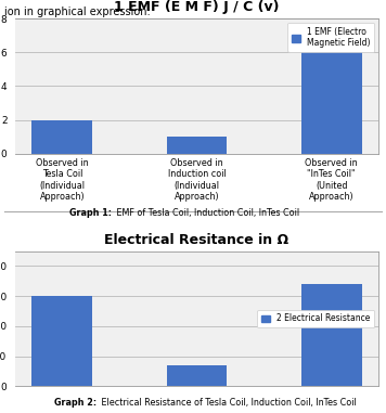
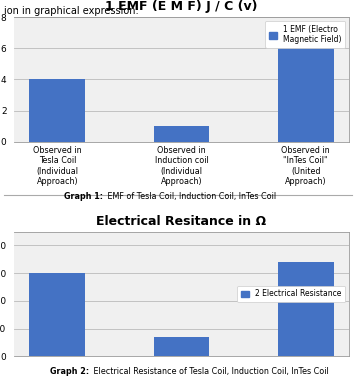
1 EMF (E M F) J / C (v)/Observed in Tesla Coil (Individual Approach): 2.0 -> 4.0
